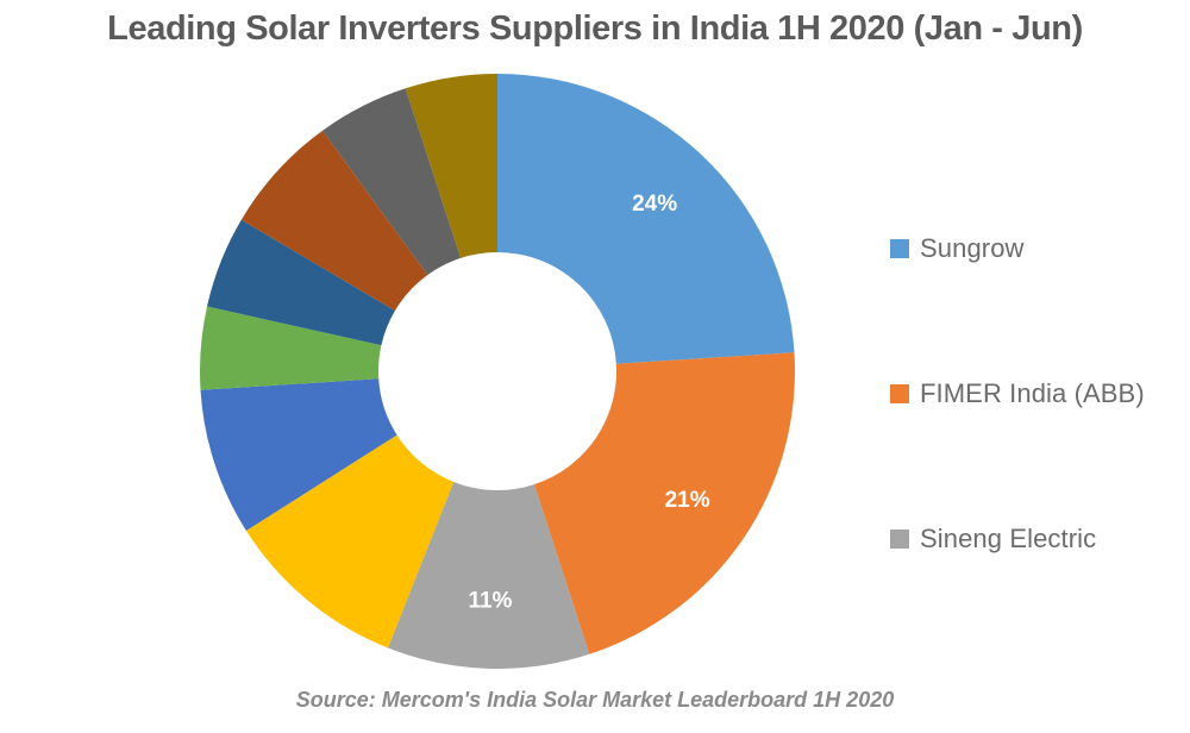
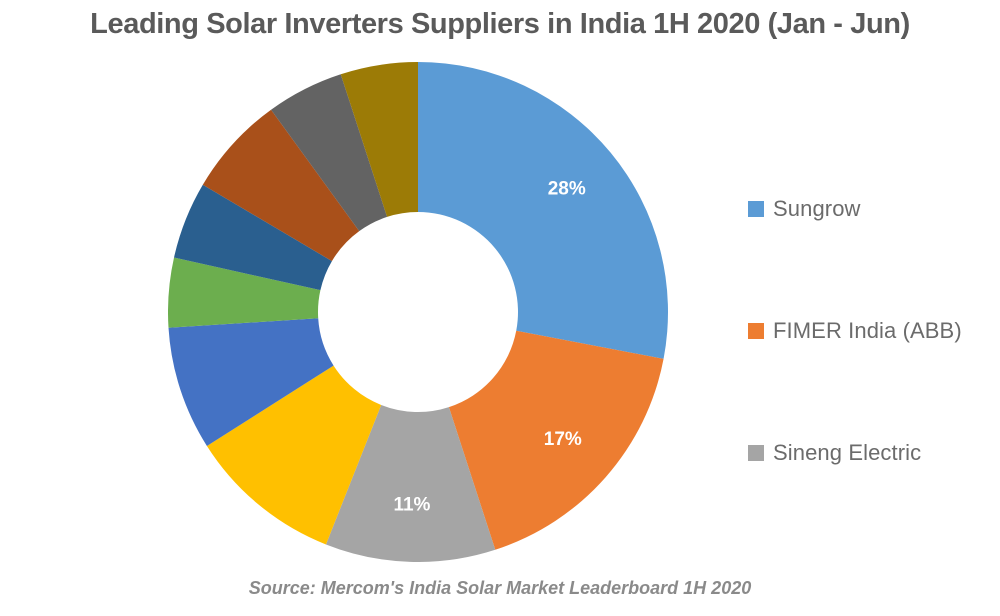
Sungrow: 24% -> 28%
FIMER India (ABB): 21% -> 17%
